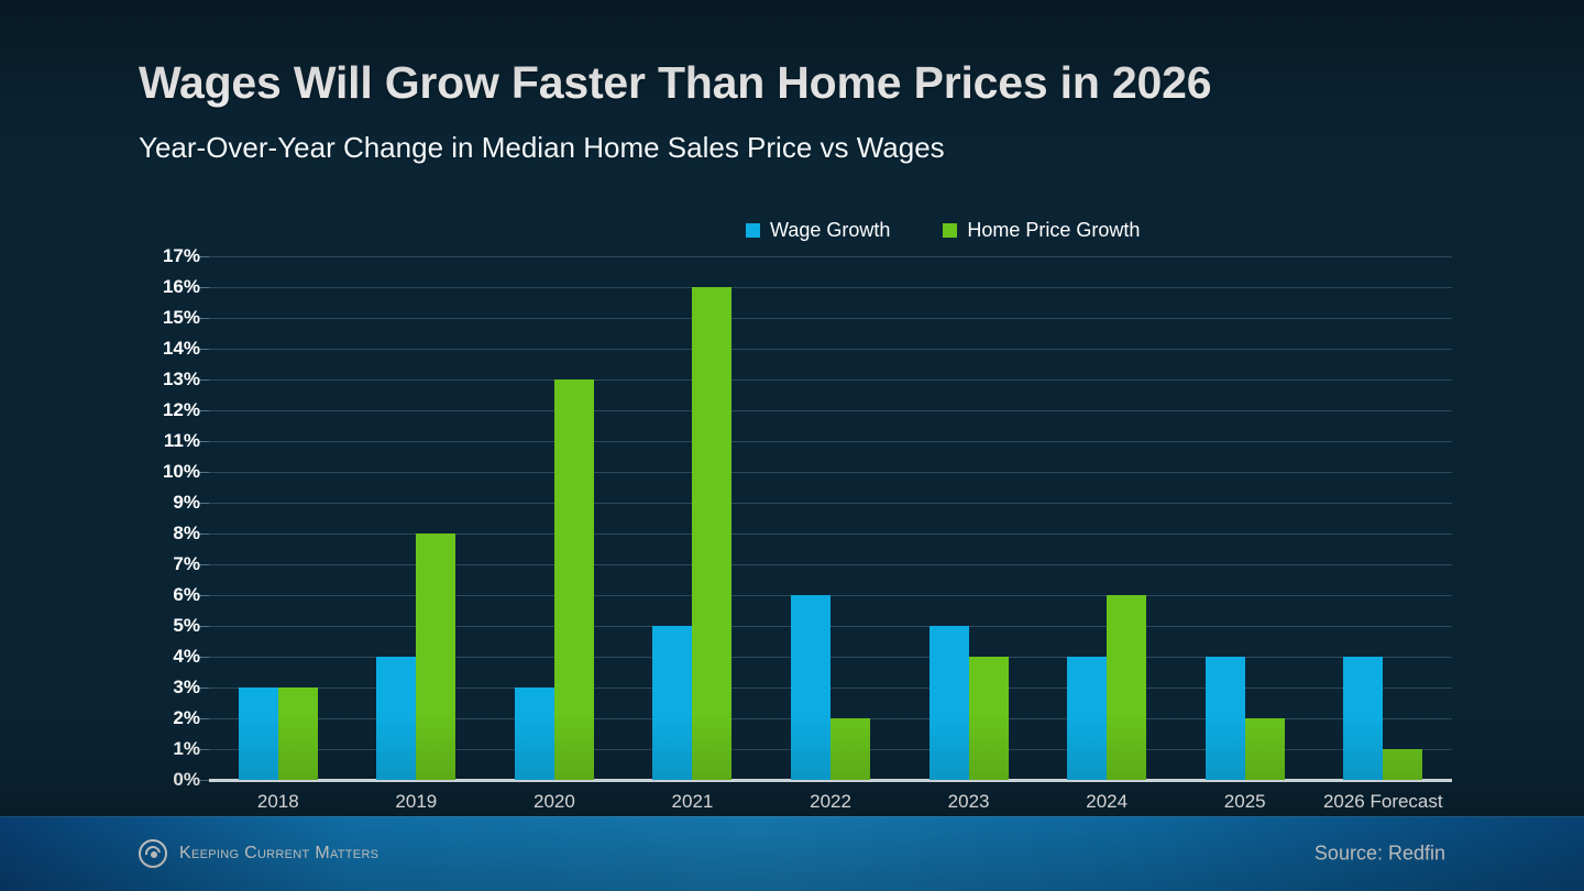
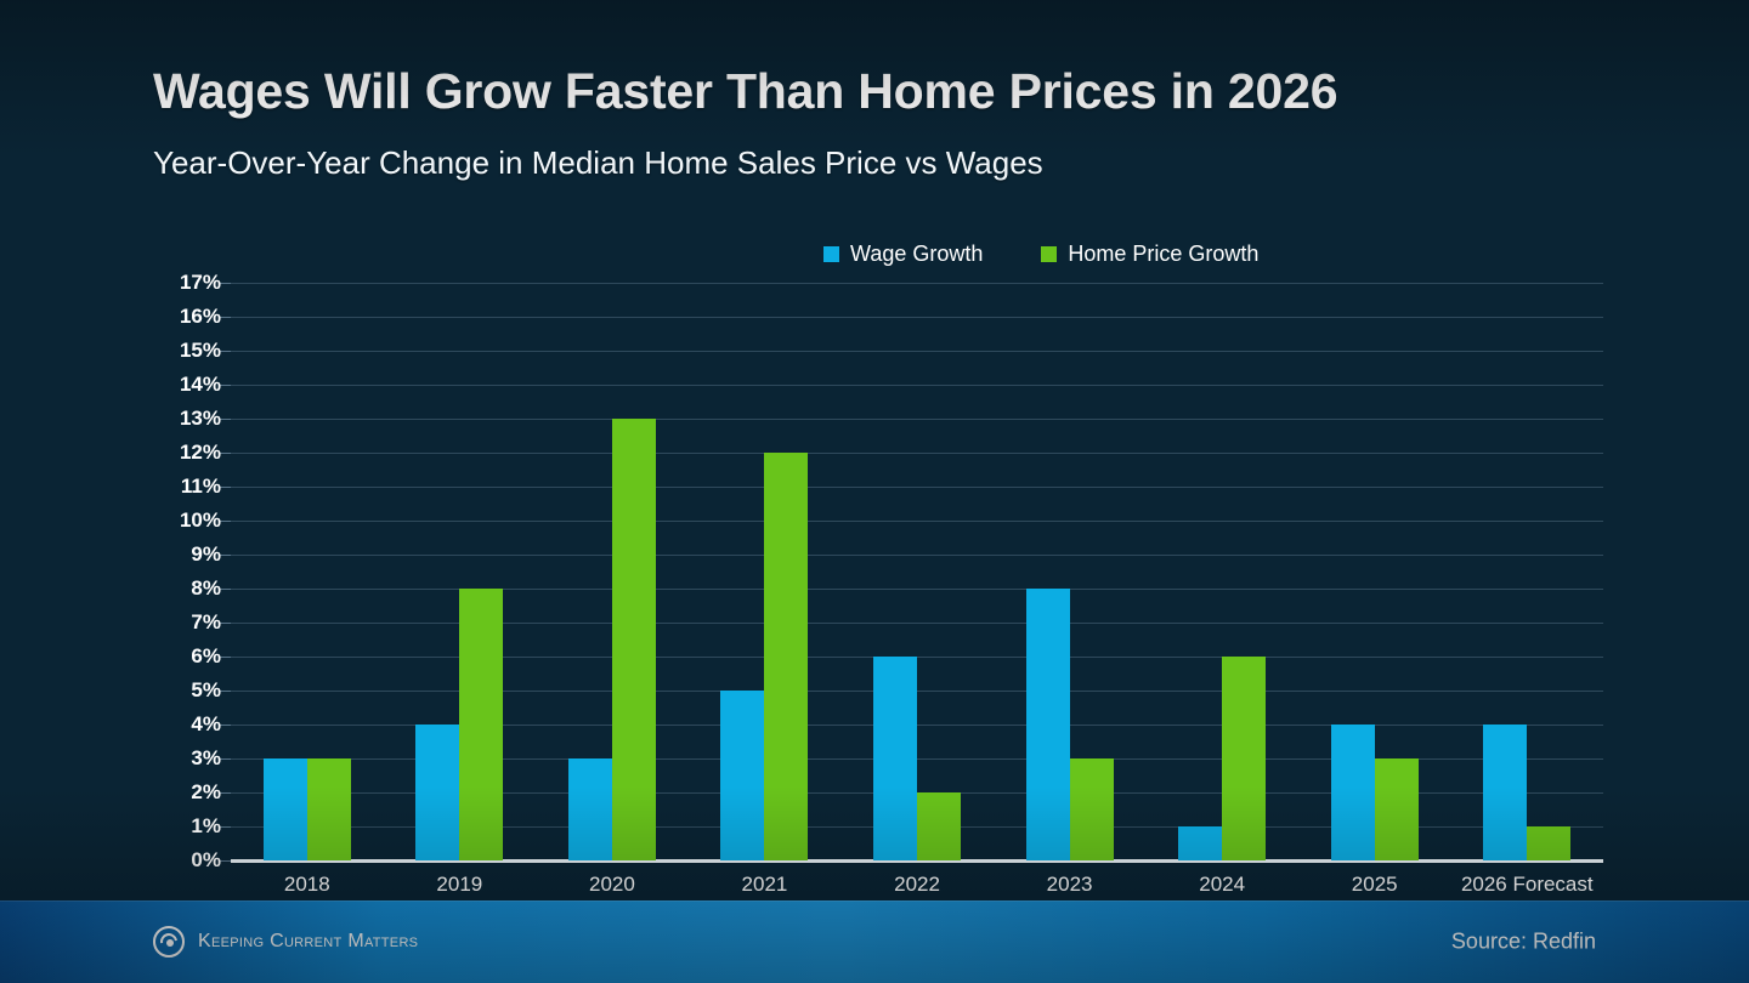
Home Price Growth/2021: 16% -> 12%
Wage Growth/2023: 5% -> 8%
Home Price Growth/2023: 4% -> 3%
Wage Growth/2024: 4% -> 1%
Home Price Growth/2025: 2% -> 3%
